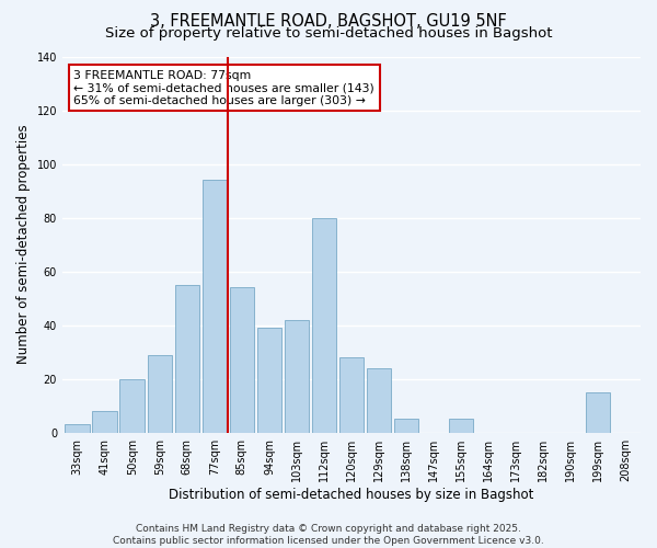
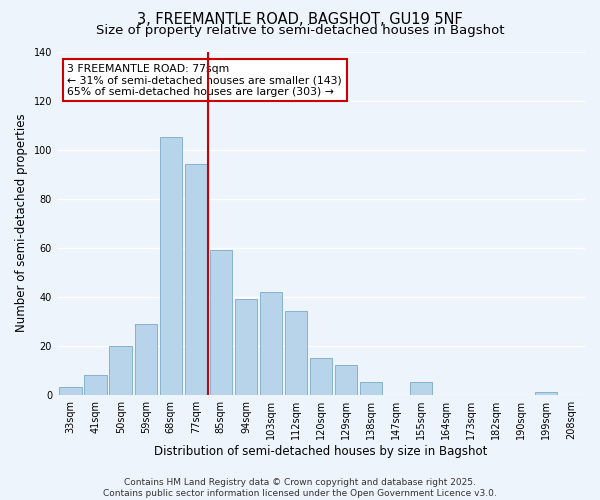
68sqm: 55 -> 105
85sqm: 54 -> 59
112sqm: 80 -> 34
120sqm: 28 -> 15
129sqm: 24 -> 12
199sqm: 15 -> 1
